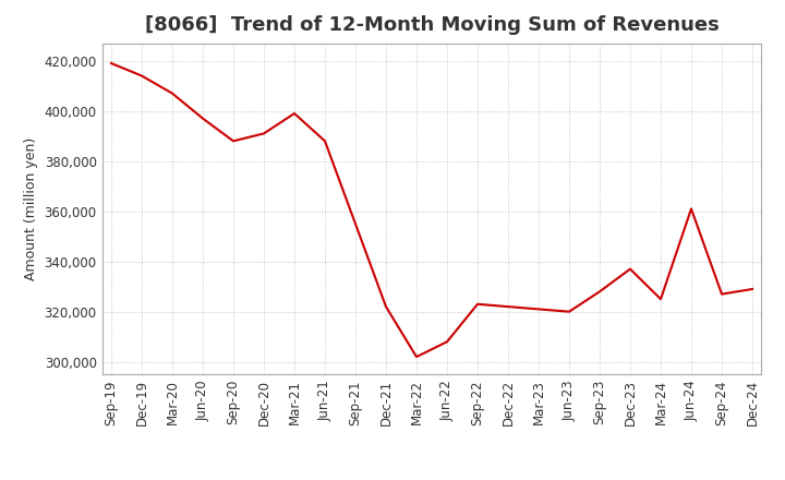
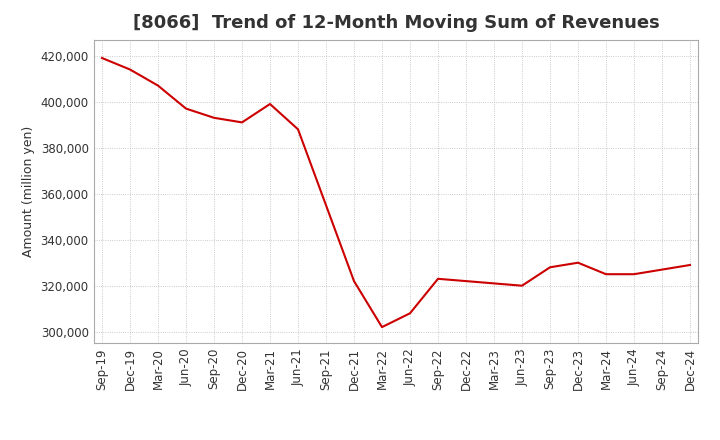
Sep-20: 388,000 -> 393,000
Dec-23: 337,000 -> 330,000
Jun-24: 361,000 -> 325,000
